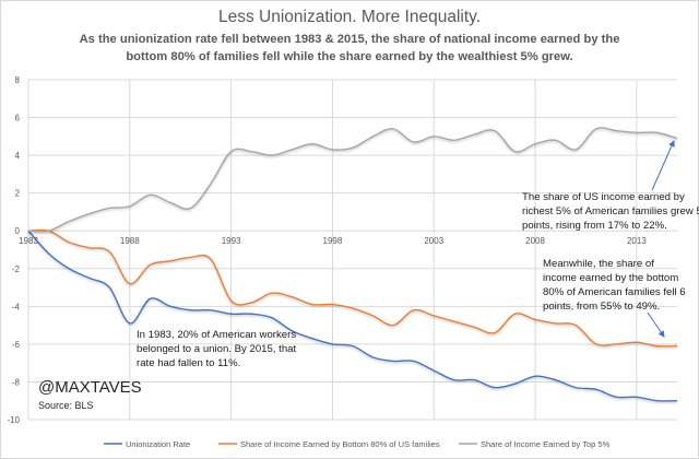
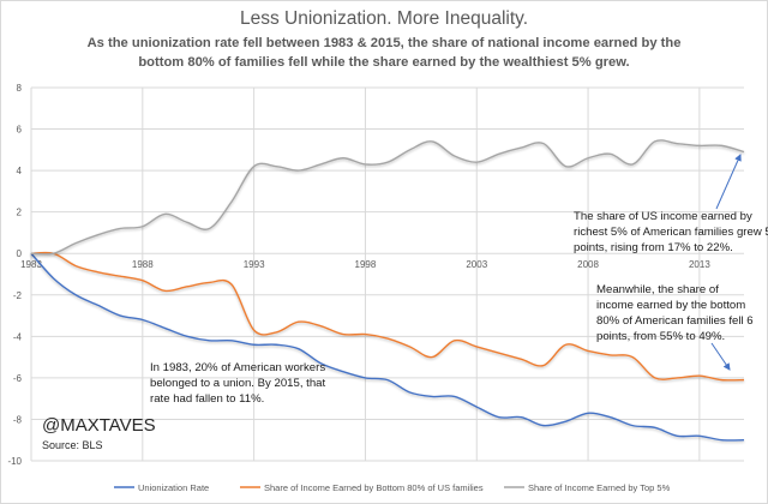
Unionization Rate/1988: -4.9 -> -3.2
Share of Income Earned by Bottom 80% of US families/1988: -2.8 -> -1.3
Share of Income Earned by Top 5%/2003: 5.0 -> 4.4
